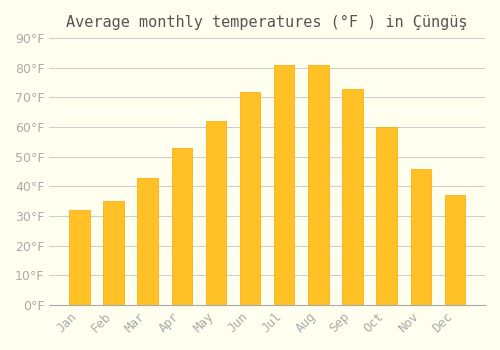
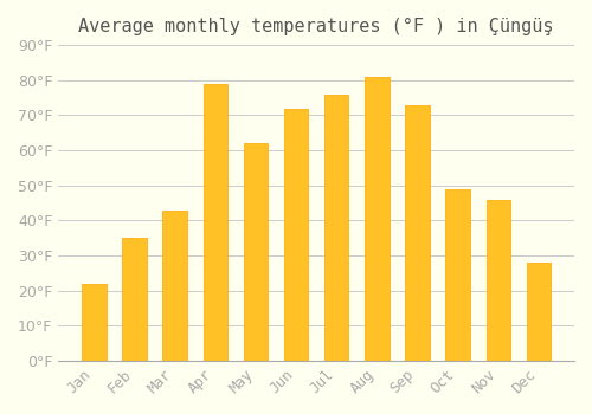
Jan: 32°F -> 22°F
Apr: 53°F -> 79°F
Jul: 81°F -> 76°F
Oct: 60°F -> 49°F
Dec: 37°F -> 28°F
